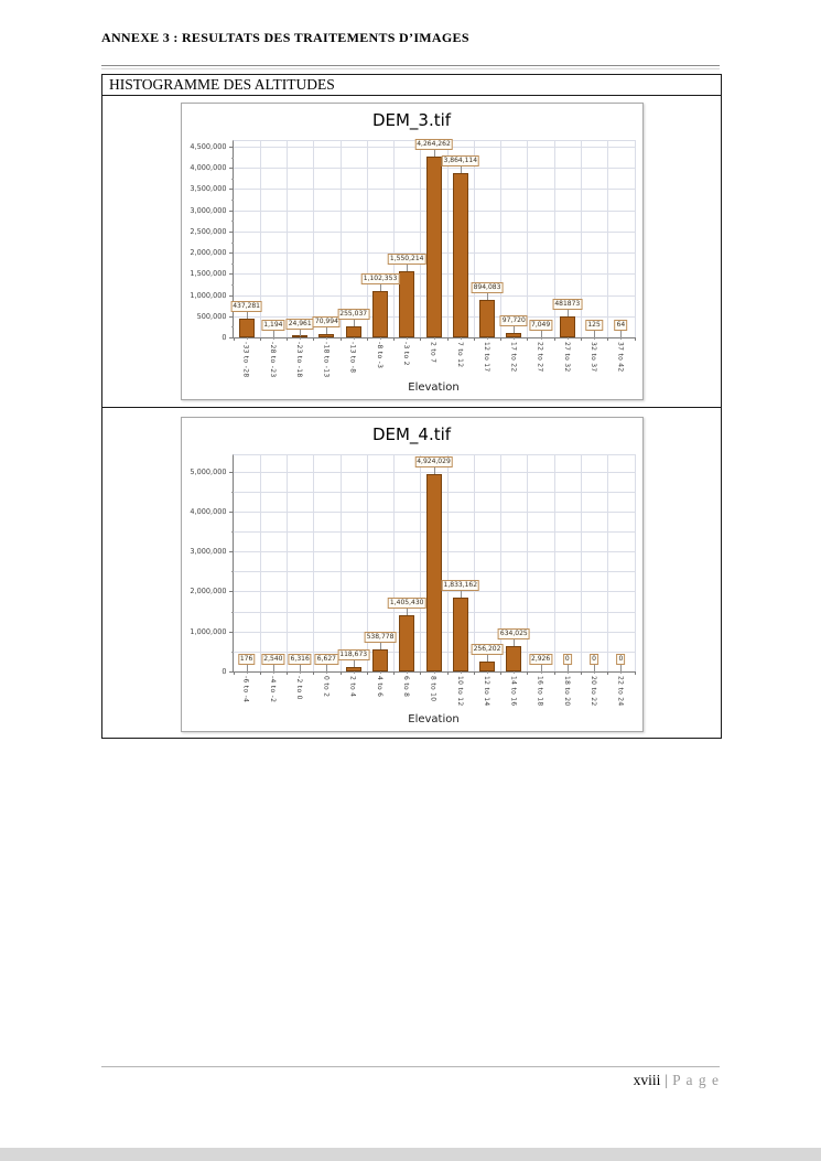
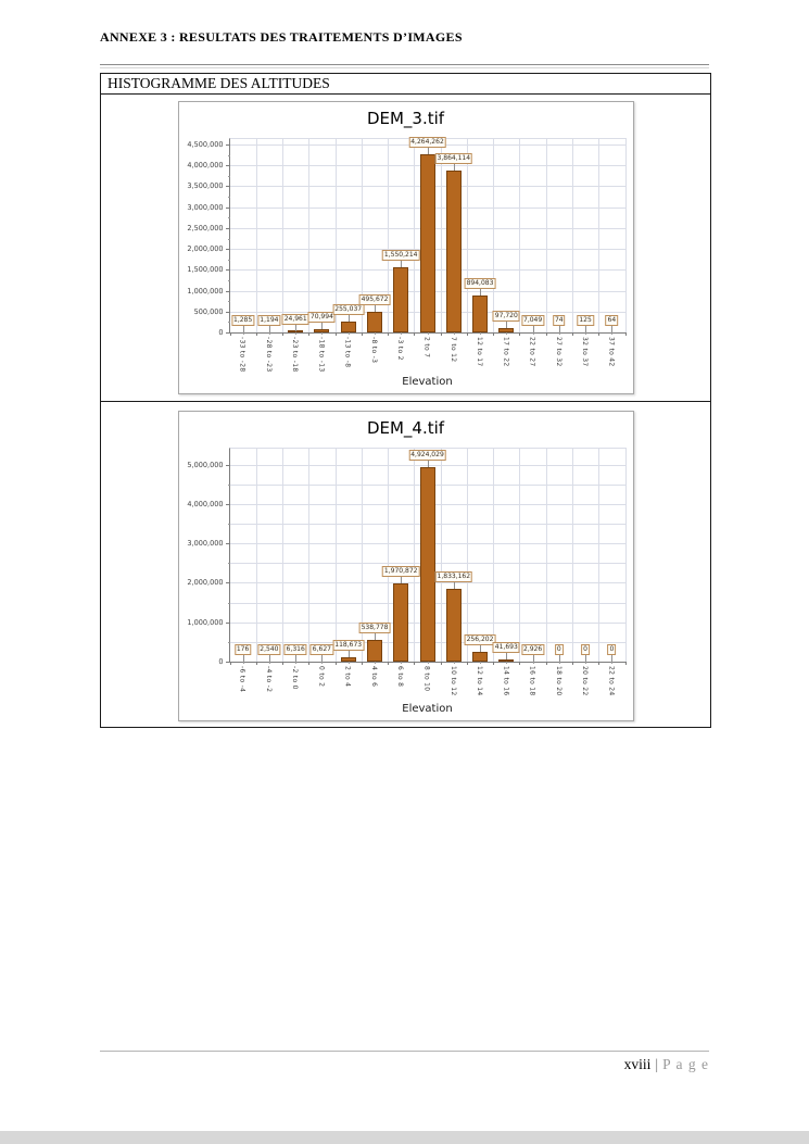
DEM_3.tif/-33 to -28: 437,281 -> 1,285
DEM_3.tif/-8 to -3: 1,102,353 -> 495,672
DEM_3.tif/27 to 32: 481873 -> 74
DEM_4.tif/6 to 8: 1,405,430 -> 1,970,872
DEM_4.tif/14 to 16: 634,025 -> 41,693
